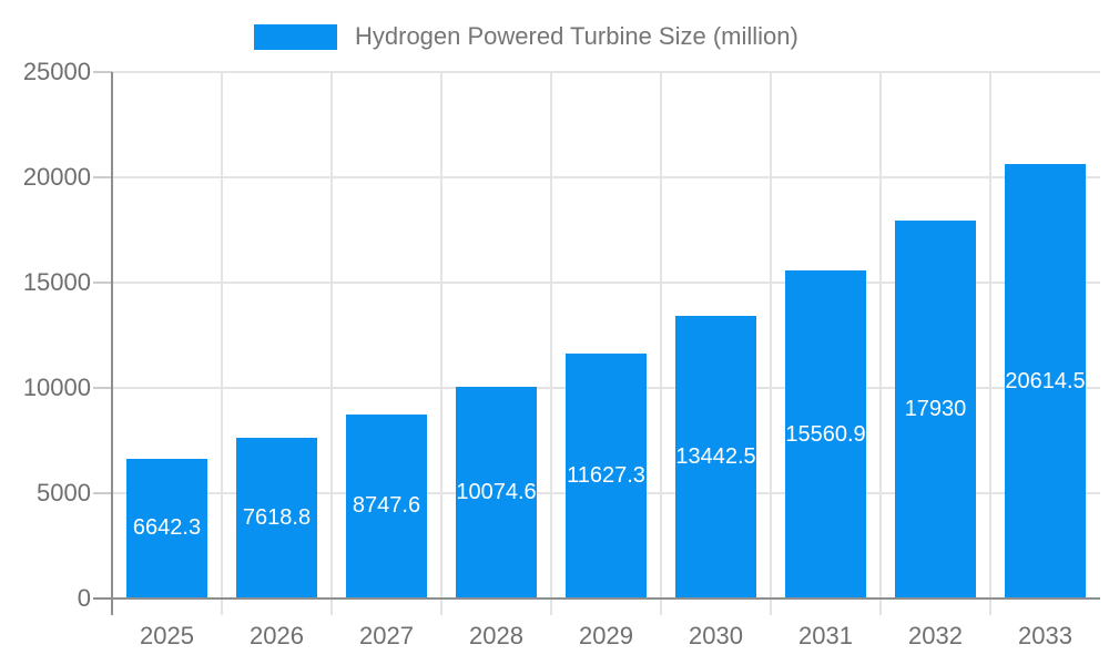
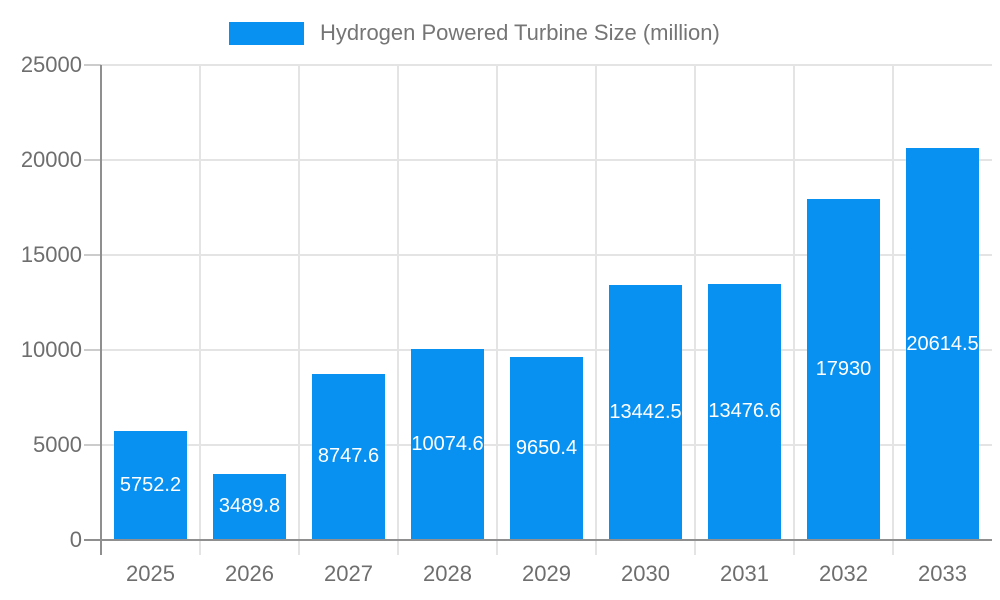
2025: 6642.3 -> 5752.2
2026: 7618.8 -> 3489.8
2029: 11627.3 -> 9650.4
2031: 15560.9 -> 13476.6
